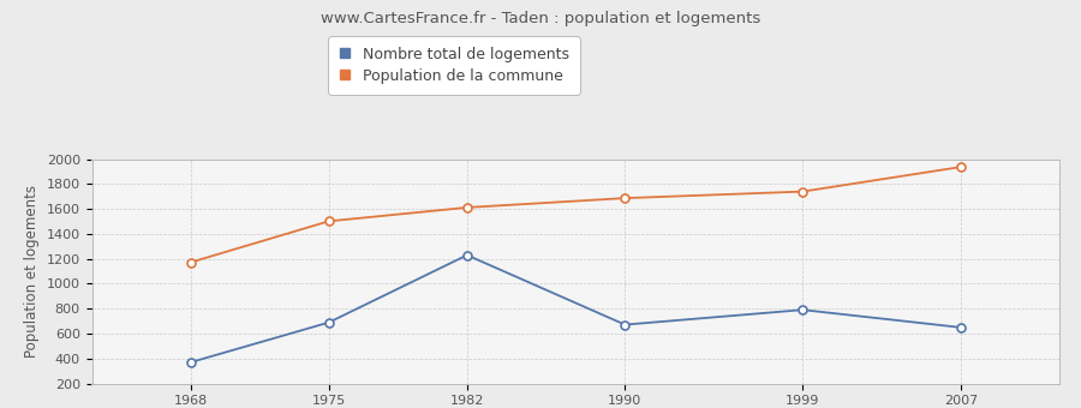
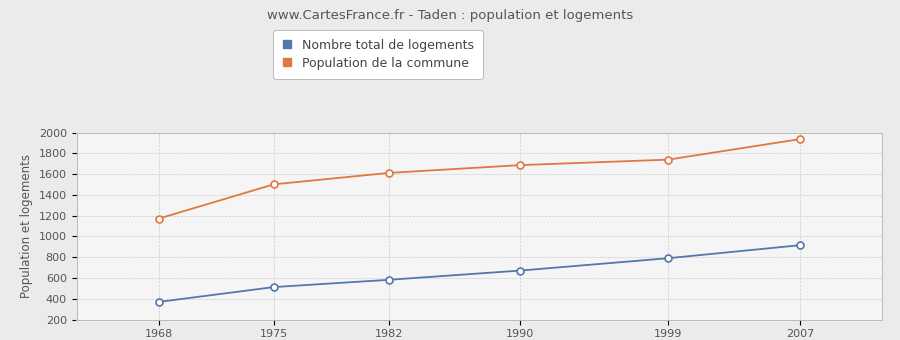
Nombre total de logements/1975: 690 -> 510
Nombre total de logements/1982: 1230 -> 580
Nombre total de logements/2007: 650 -> 920
